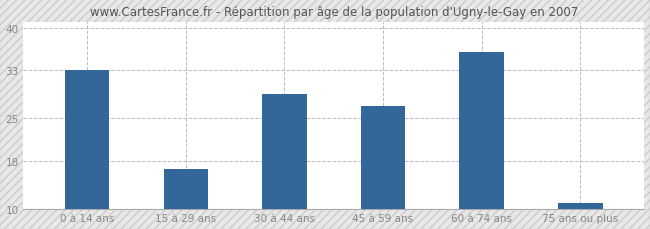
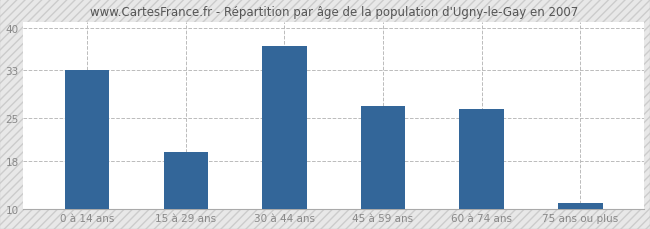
15 à 29 ans: 16.6 -> 19.5
30 à 44 ans: 29.0 -> 37.0
60 à 74 ans: 36.0 -> 26.5
